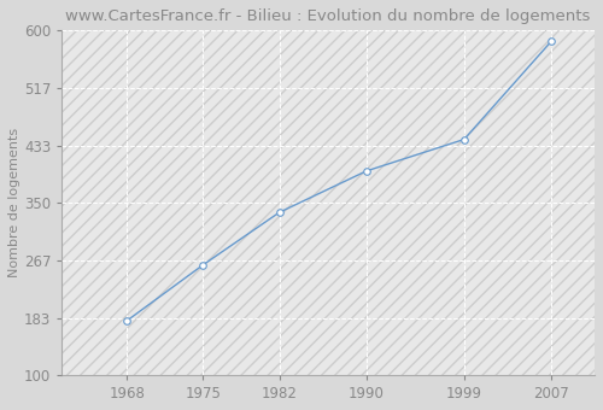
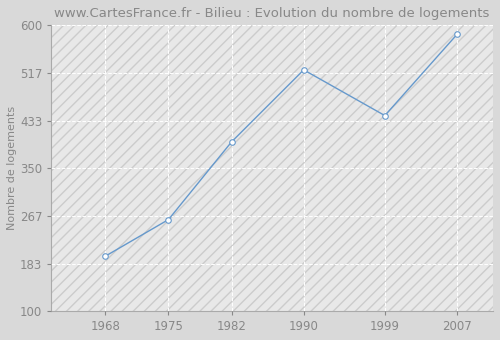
1968: 179 -> 196
1982: 336 -> 396
1990: 396 -> 522
